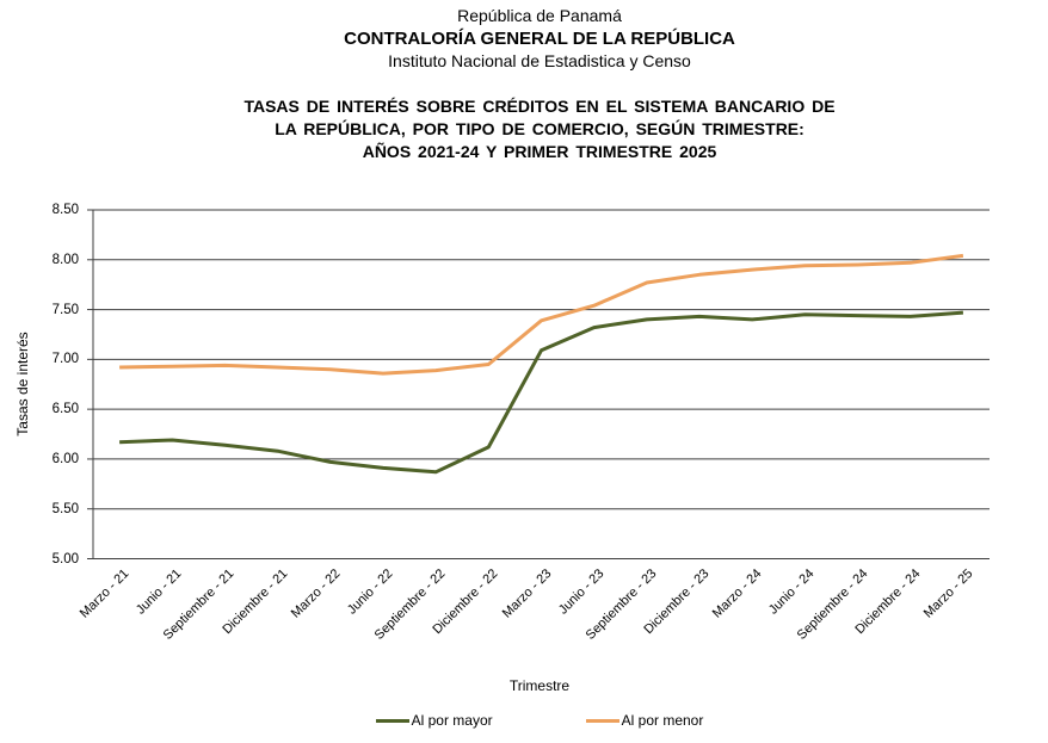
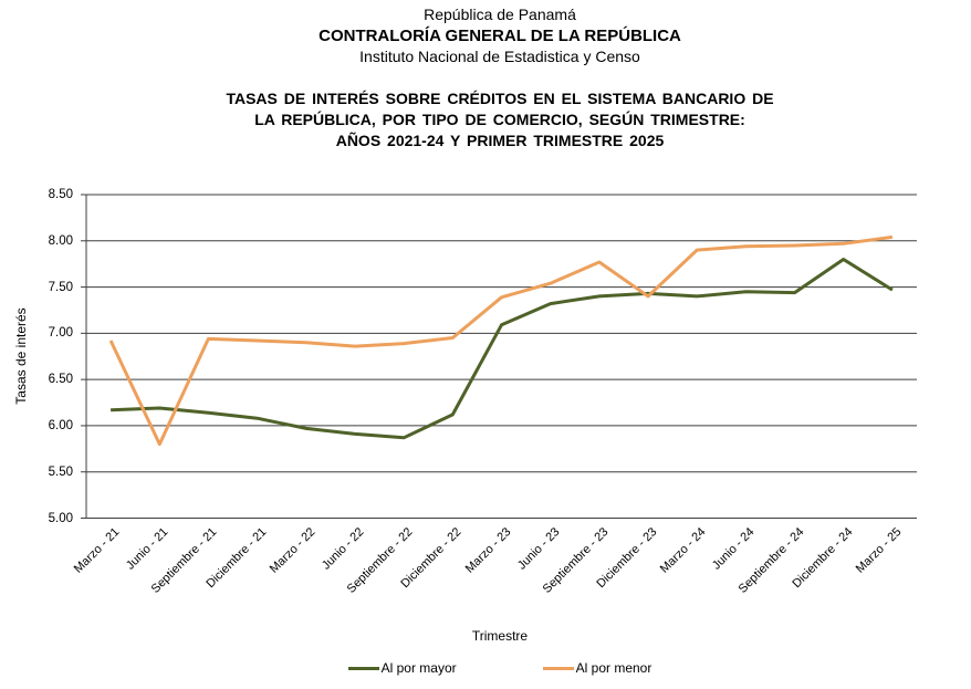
Al por menor/Junio - 21: 6.9 -> 5.8
Al por menor/Diciembre - 23: 7.8 -> 7.4
Al por mayor/Diciembre - 24: 7.4 -> 7.8
